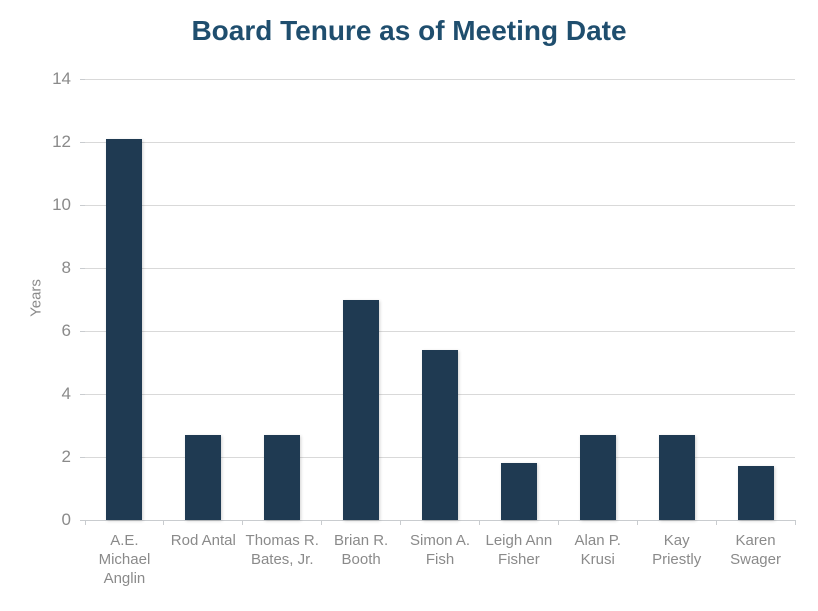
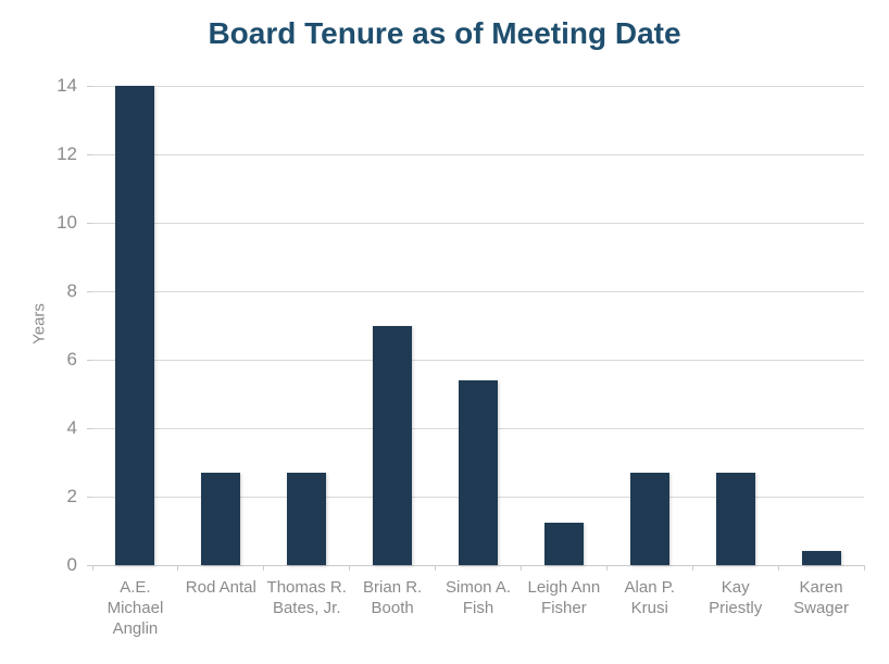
A.E. Michael Anglin: 12.1 -> 14.0
Leigh Ann Fisher: 1.8 -> 1.2
Karen Swager: 1.7 -> 0.4
